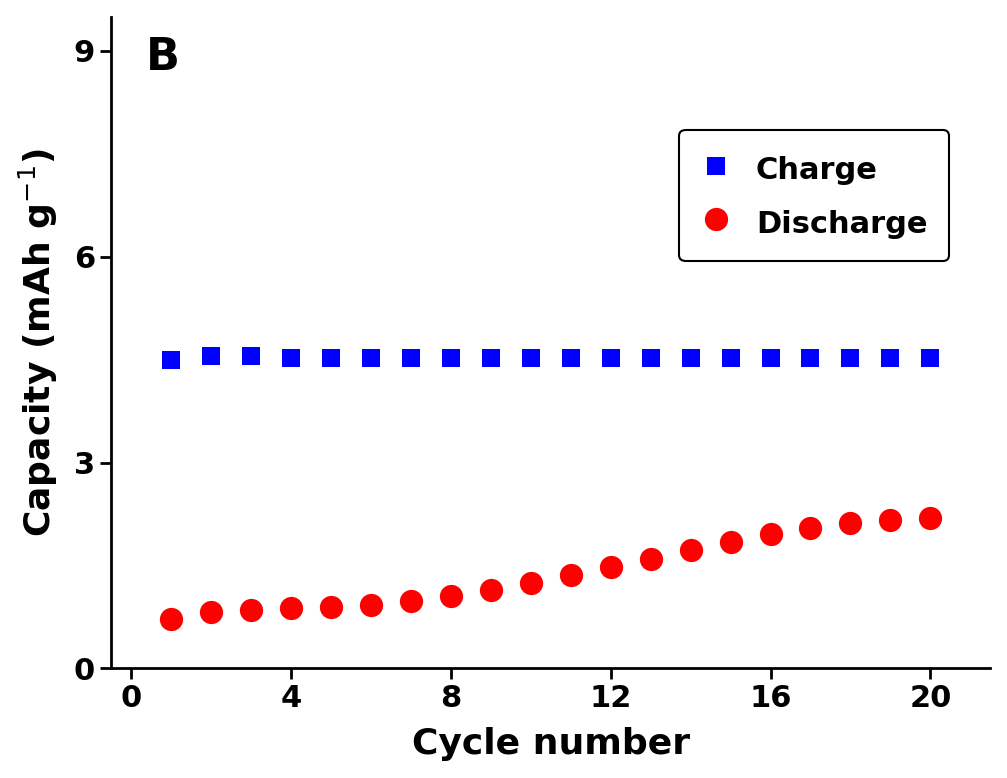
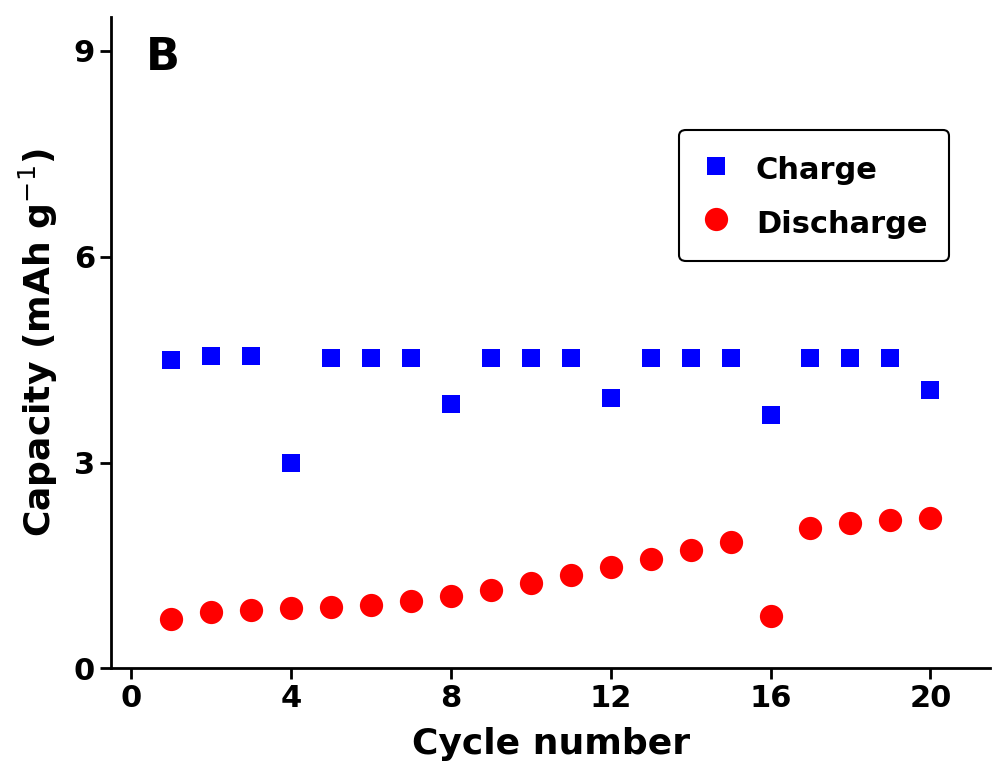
Charge/4: 4.53 -> 3.00
Charge/8: 4.52 -> 3.86
Charge/12: 4.52 -> 3.94
Charge/16: 4.52 -> 3.70
Discharge/16: 1.96 -> 0.76
Charge/20: 4.52 -> 4.06
